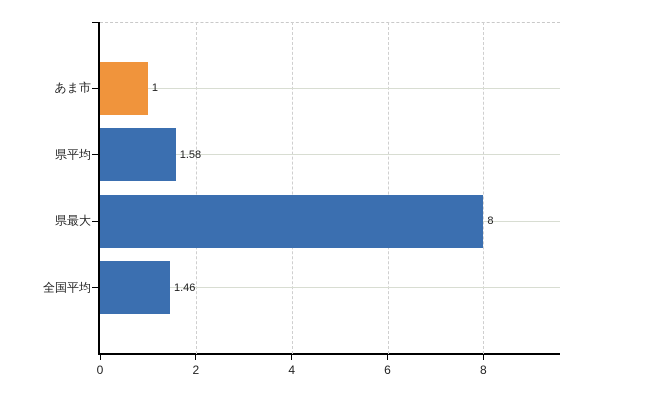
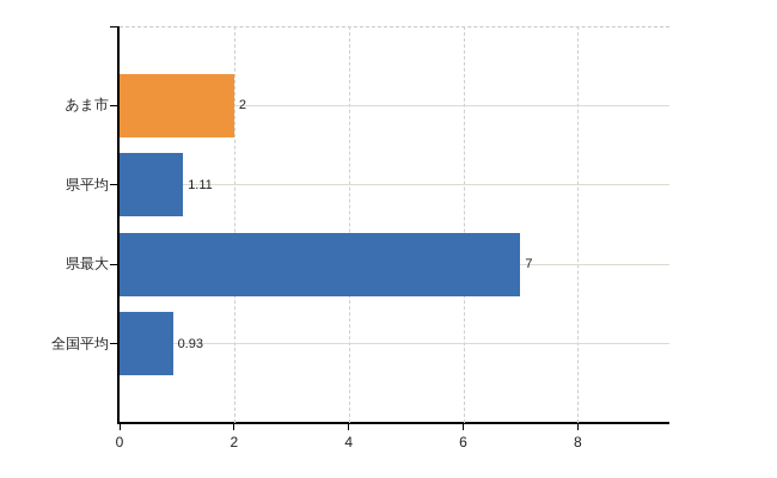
あま市: 1 -> 2
県平均: 1.58 -> 1.11
県最大: 8 -> 7
全国平均: 1.46 -> 0.93
